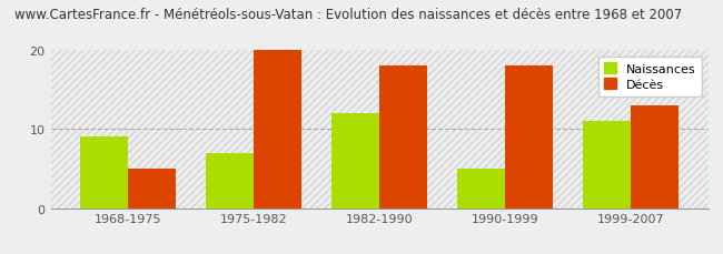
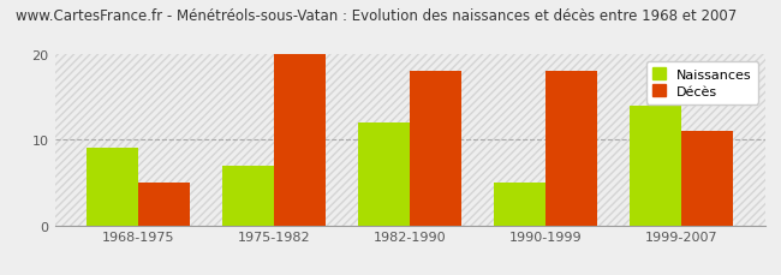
Naissances/1999-2007: 11 -> 14
Décès/1999-2007: 13 -> 11
